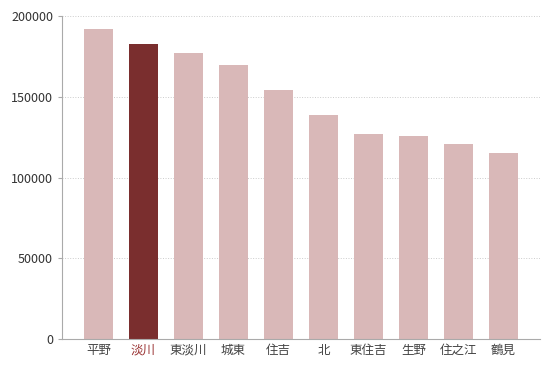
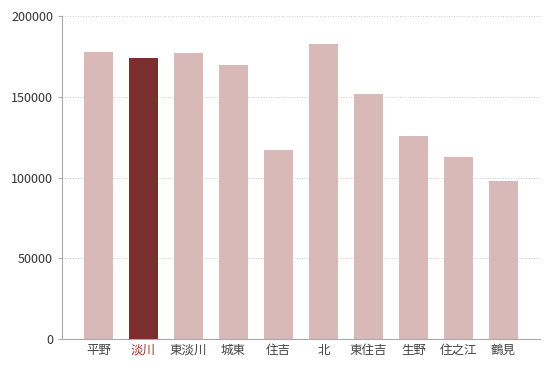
平野: 192000 -> 178000
淡川: 183000 -> 174000
住吉: 154000 -> 117000
北: 139000 -> 183000
東住吉: 127000 -> 152000
住之江: 121000 -> 113000
鶴見: 115000 -> 98000
